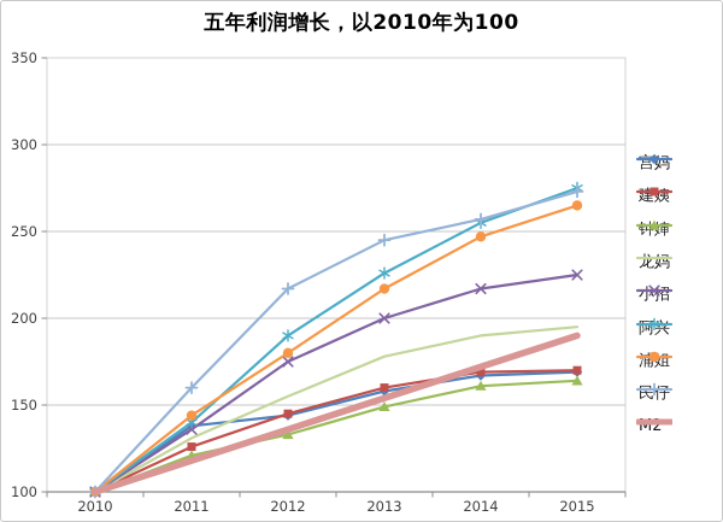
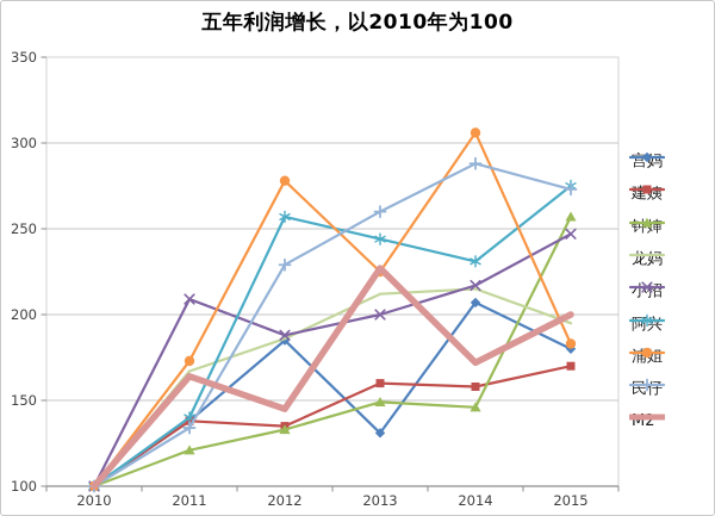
建姨/2011: 126 -> 138
龙妈/2011: 131 -> 167
小招/2011: 136 -> 209
浦姐/2011: 144 -> 173
民仔/2011: 160 -> 134
M2/2011: 118 -> 164
宫妈/2012: 144 -> 185
建姨/2012: 145 -> 135
龙妈/2012: 155 -> 186
小招/2012: 175 -> 188
阿兴/2012: 190 -> 257
浦姐/2012: 180 -> 278
民仔/2012: 217 -> 229
M2/2012: 136 -> 145
宫妈/2013: 158 -> 131
龙妈/2013: 178 -> 212
阿兴/2013: 226 -> 244
浦姐/2013: 217 -> 225
民仔/2013: 245 -> 260
M2/2013: 154 -> 227
宫妈/2014: 167 -> 207
建姨/2014: 169 -> 158
钟婶/2014: 161 -> 146
龙妈/2014: 190 -> 215
阿兴/2014: 255 -> 231
浦姐/2014: 247 -> 306
民仔/2014: 257 -> 288
宫妈/2015: 169 -> 180
钟婶/2015: 164 -> 257
小招/2015: 225 -> 247
浦姐/2015: 265 -> 183
M2/2015: 190 -> 200
